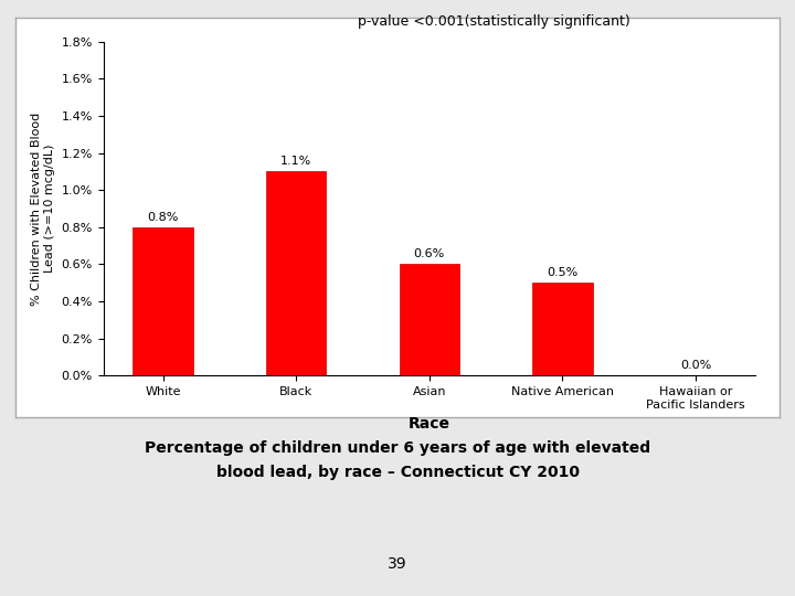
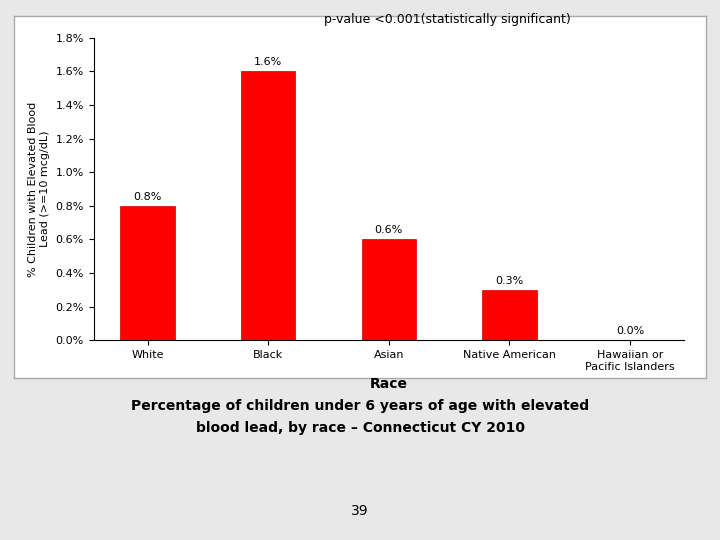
Black: 1.1% -> 1.6%
Native American: 0.5% -> 0.3%
